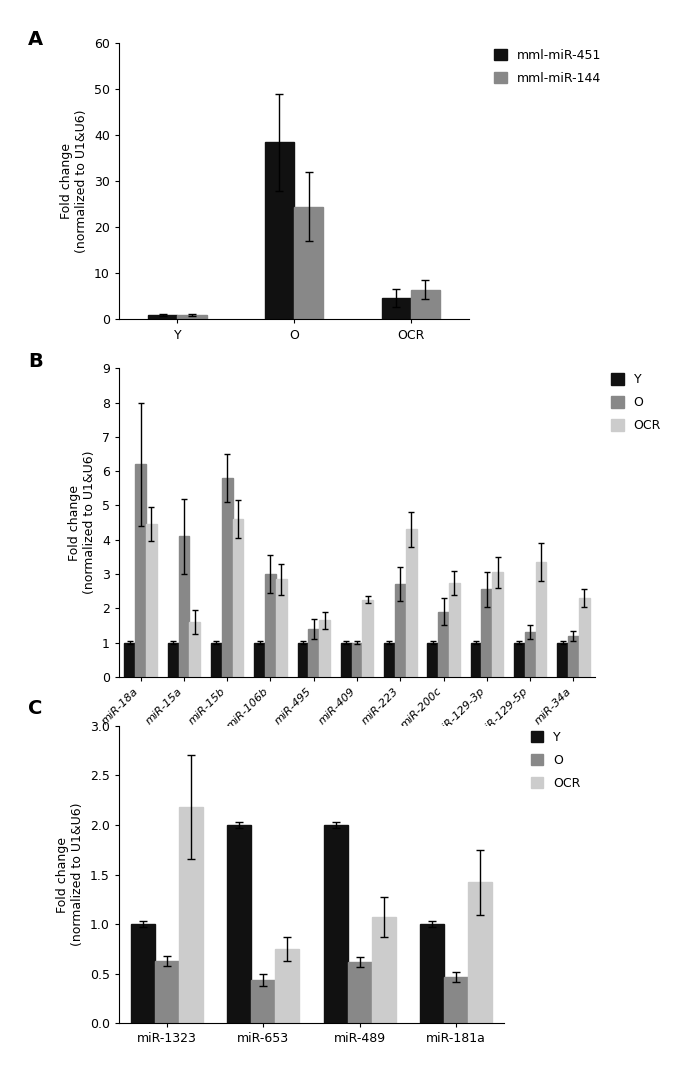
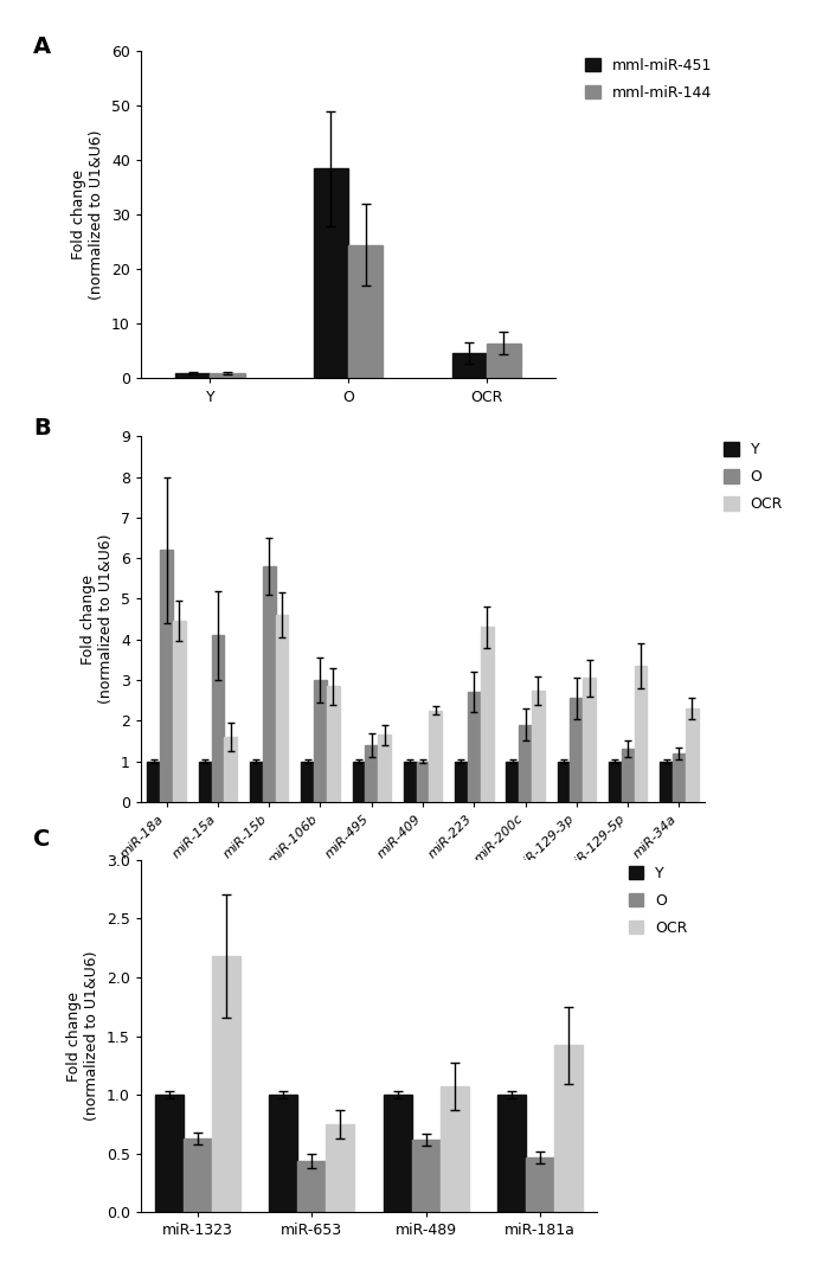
Y/miR-653: 2 -> 1
Y/miR-489: 2 -> 1
